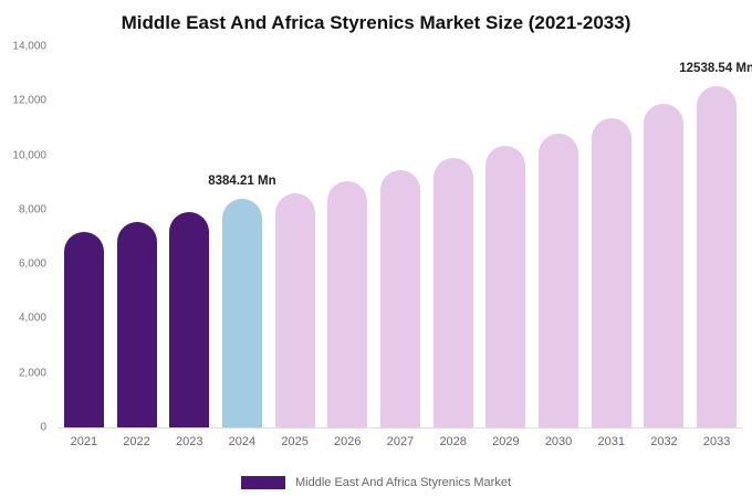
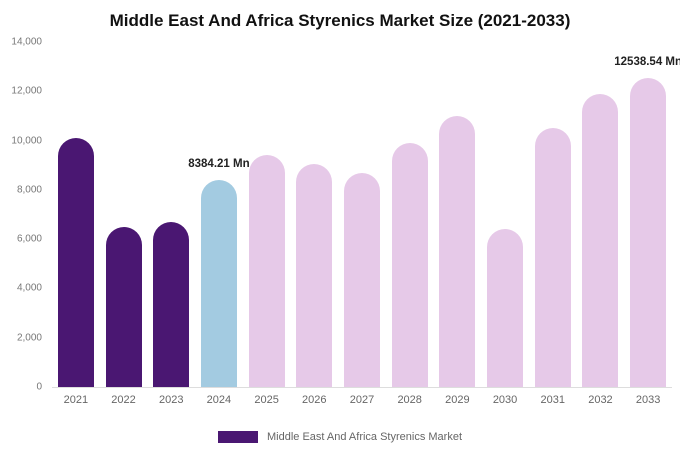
2021: 7200 -> 10100
2022: 7600 -> 6500
2023: 7900 -> 6700
2025: 8600 -> 9400
2027: 9400 -> 8700
2029: 10400 -> 11000
2030: 10800 -> 6400
2031: 11400 -> 10500
